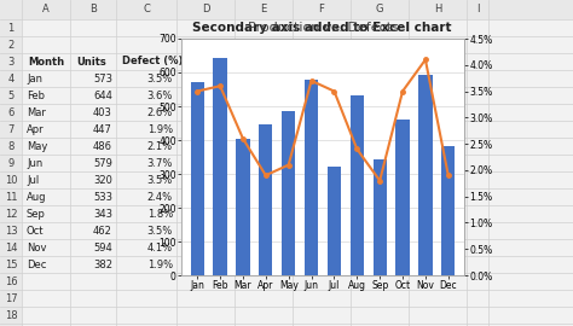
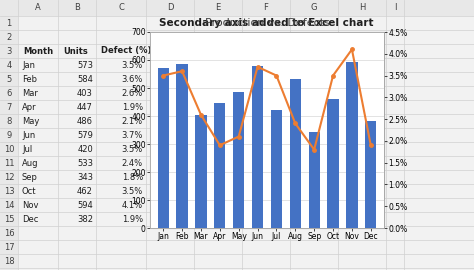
Units/Feb: 644 -> 584
Units/Jul: 320 -> 420
